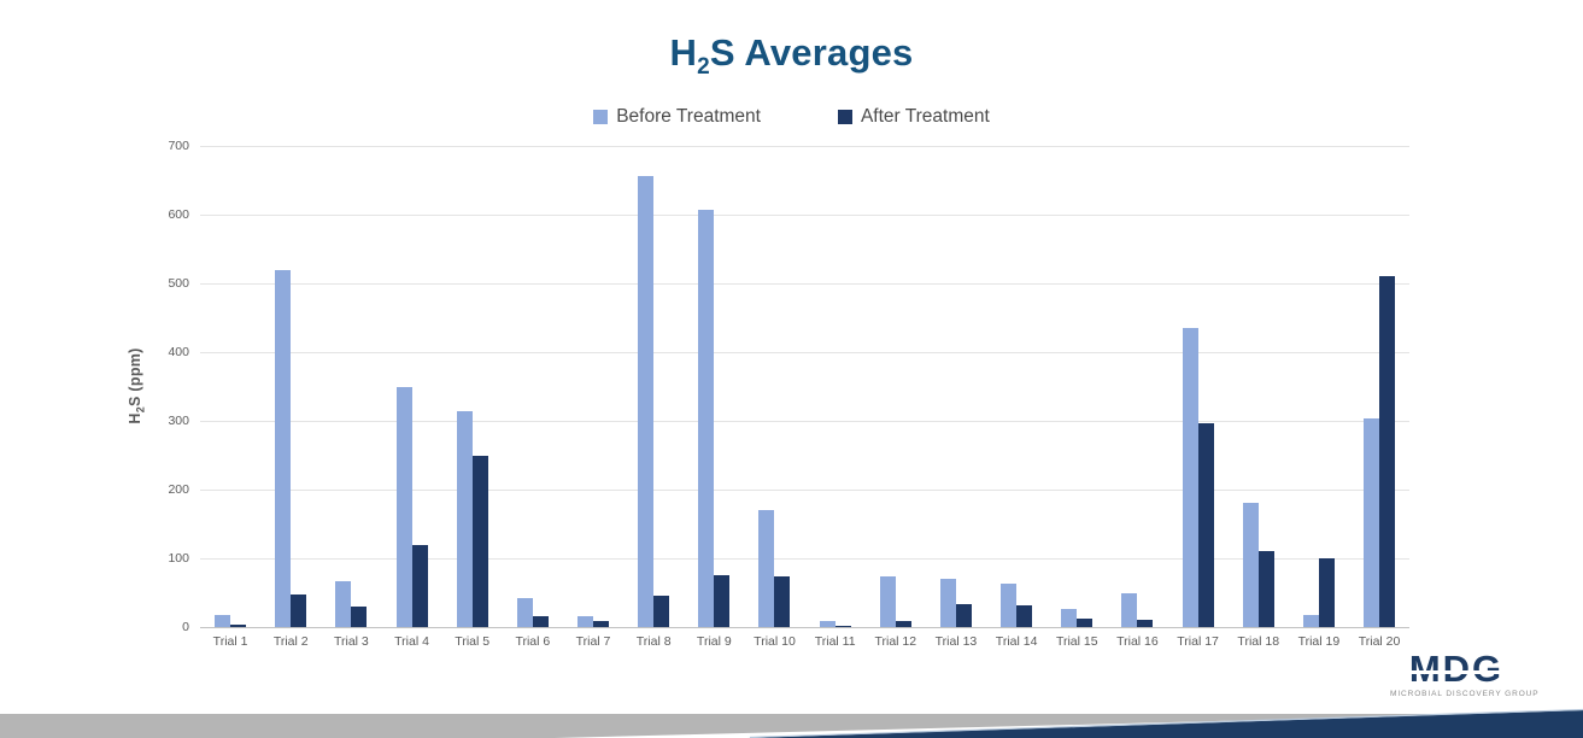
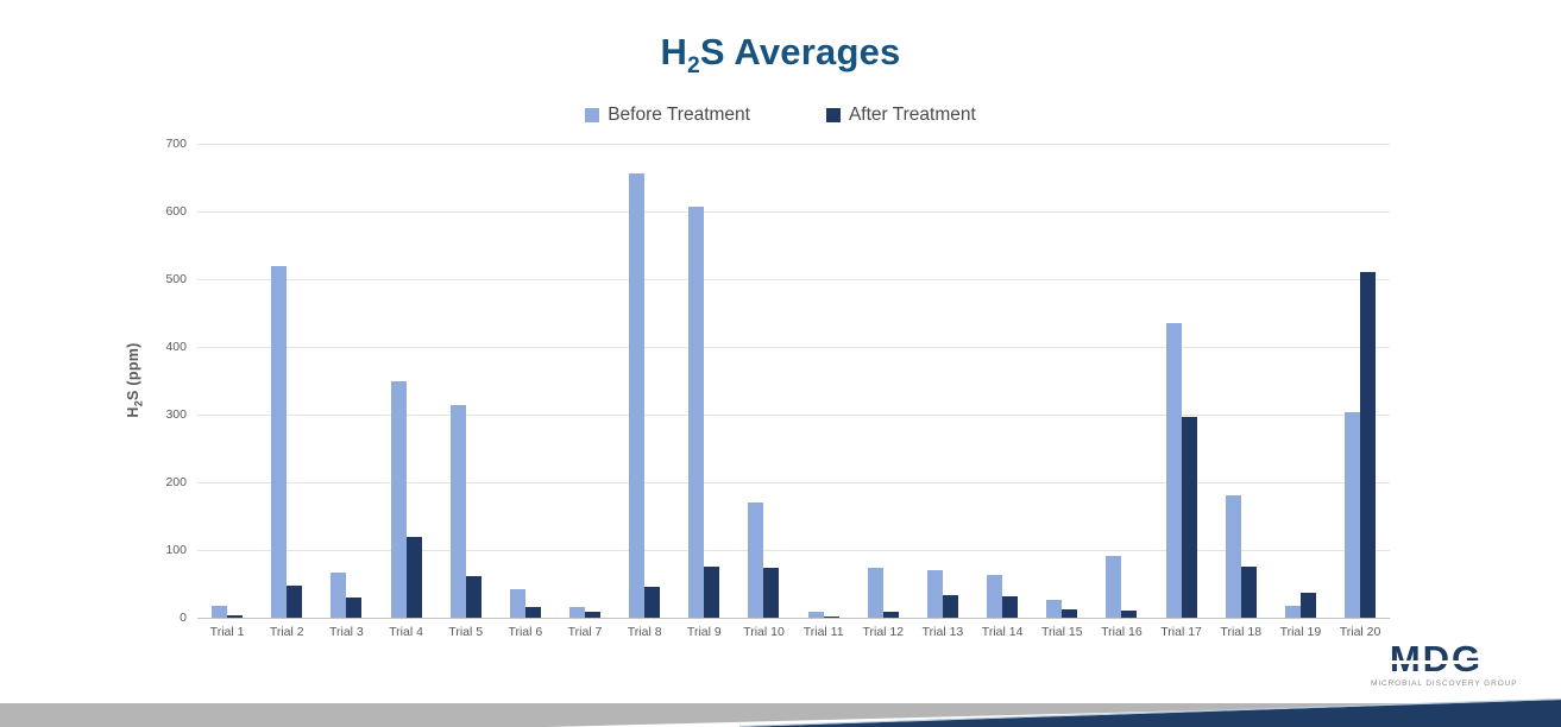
After Treatment/Trial 5: 250 -> 60
Before Treatment/Trial 16: 50 -> 90
After Treatment/Trial 18: 110 -> 80
After Treatment/Trial 19: 100 -> 40
